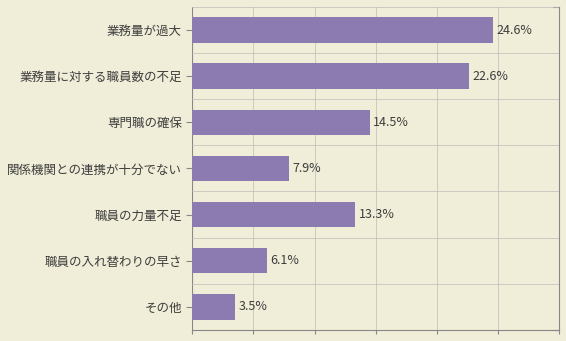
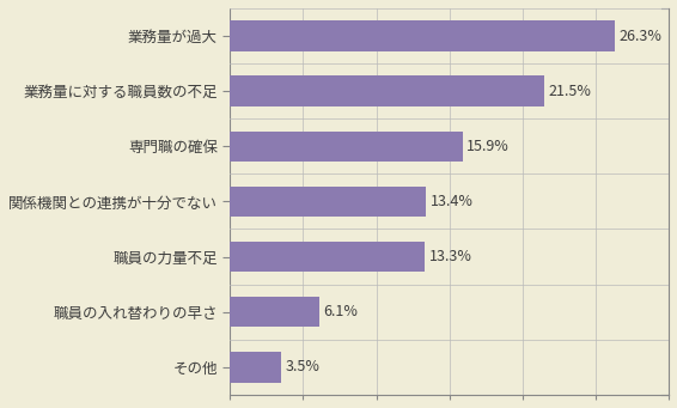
業務量が過大: 24.6% -> 26.3%
業務量に対する職員数の不足: 22.6% -> 21.5%
専門職の確保: 14.5% -> 15.9%
関係機関との連携が十分でない: 7.9% -> 13.4%
